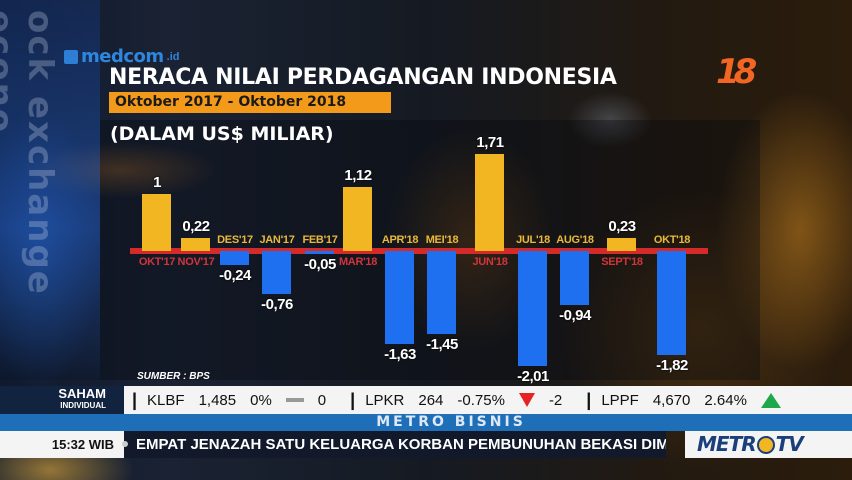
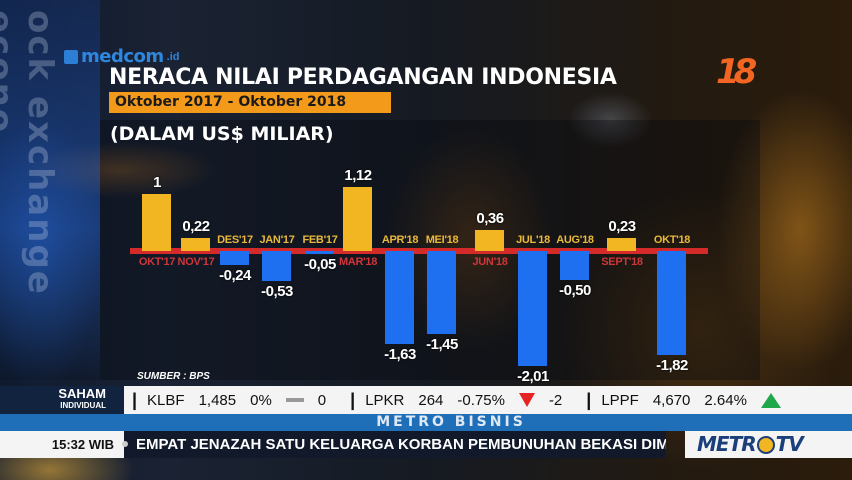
JAN'17: -0,76 -> -0,53
JUN'18: 1,71 -> 0,36
AUG'18: -0,94 -> -0,50
